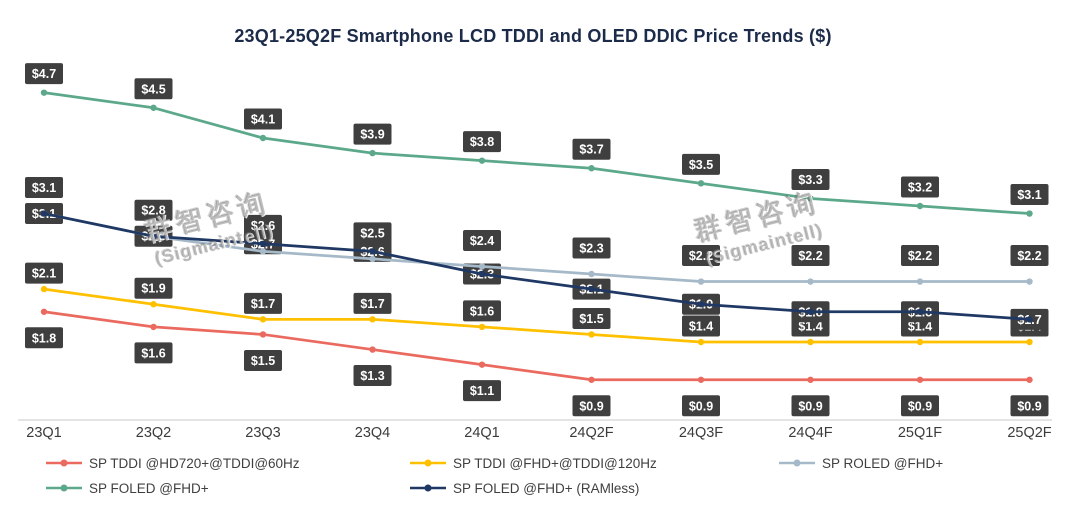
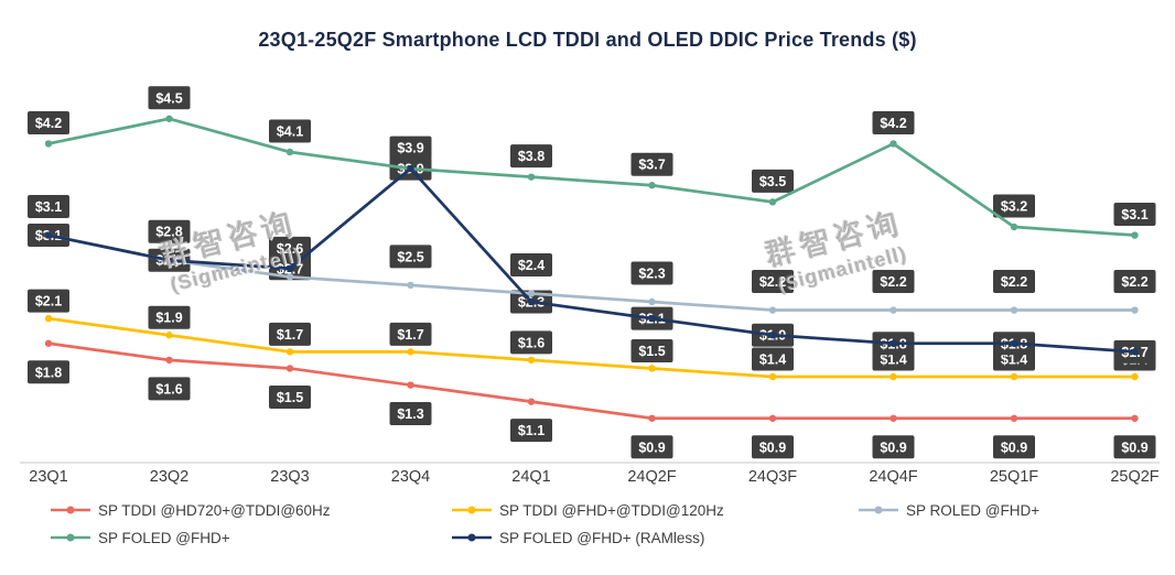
SP FOLED @FHD+/23Q1: $4.7 -> $4.2
SP FOLED @FHD+ (RAMless)/23Q4: $2.6 -> $3.9
SP FOLED @FHD+/24Q4F: $3.3 -> $4.2
